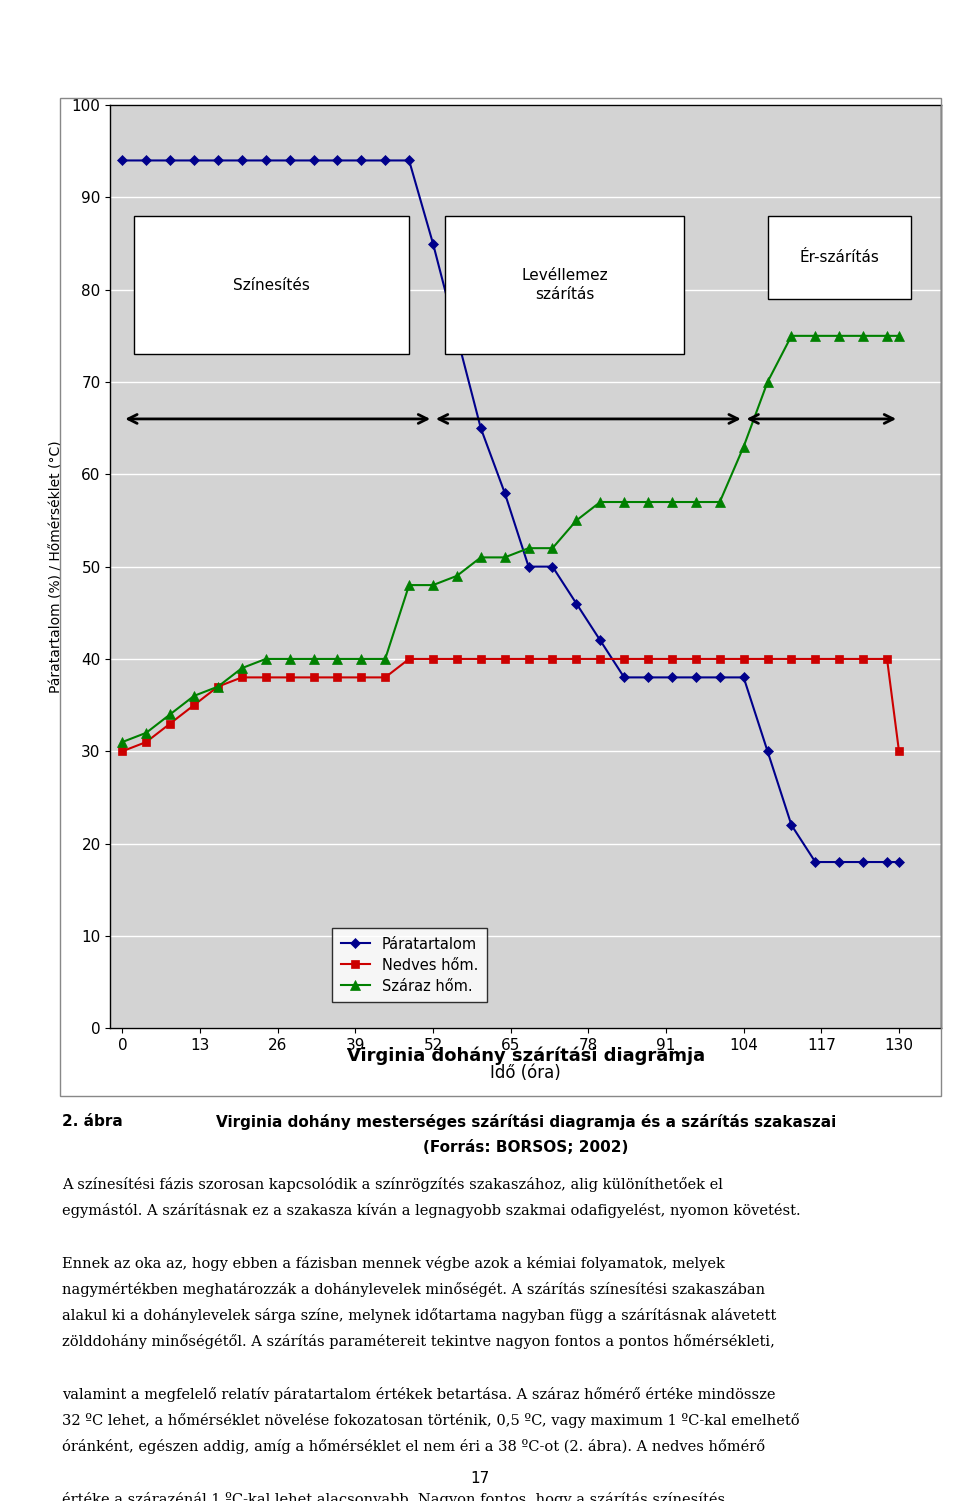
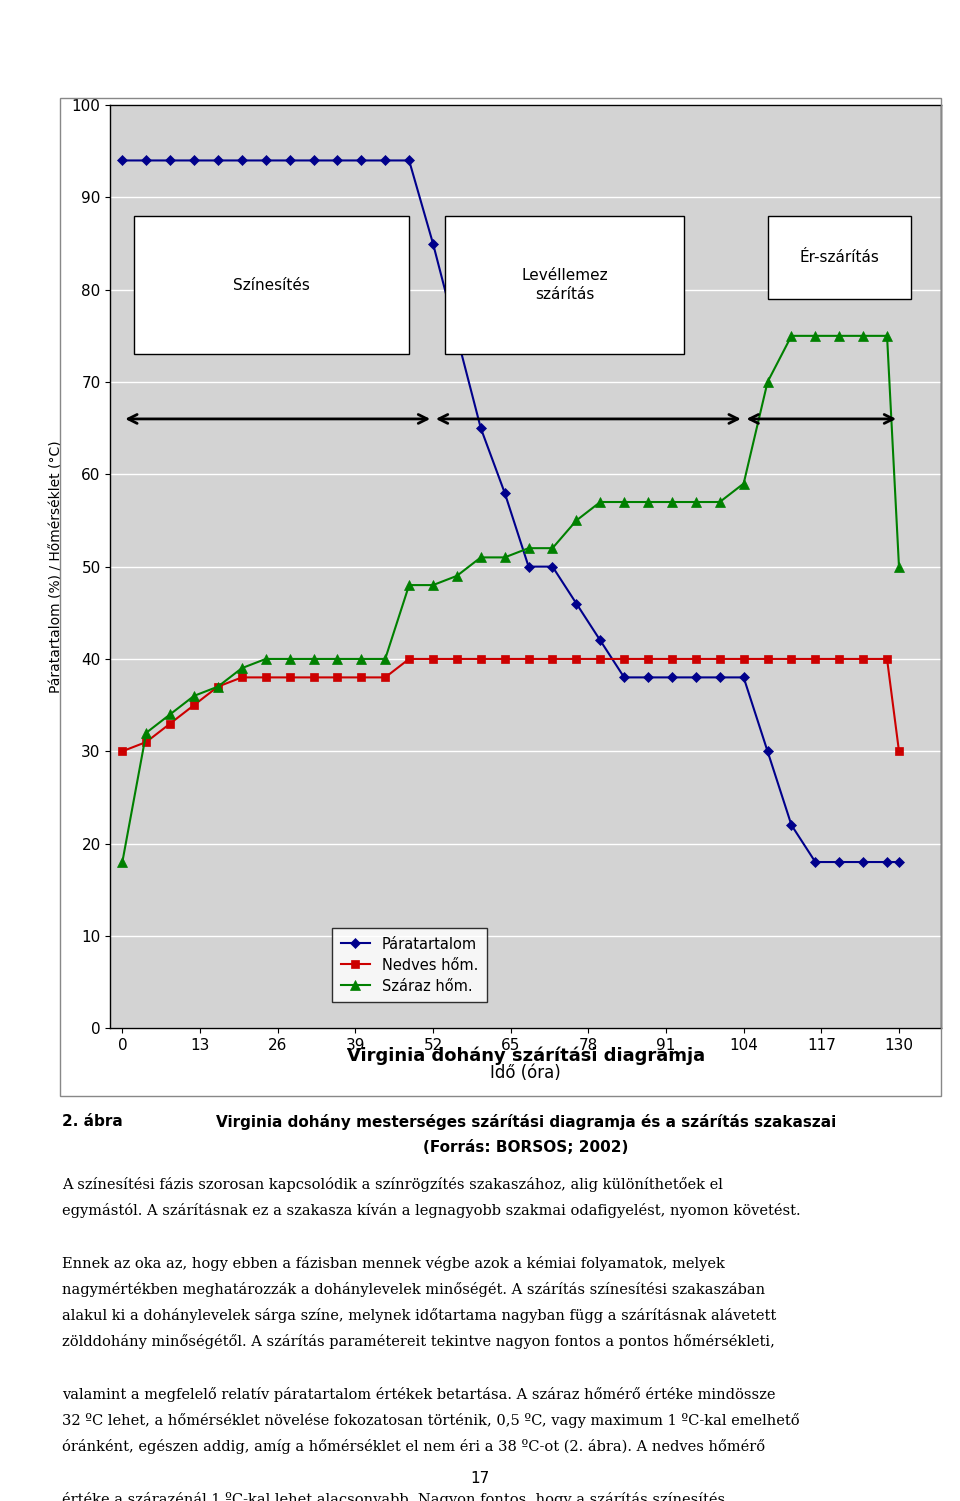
Száraz hőm./0: 31 -> 18
Száraz hőm./104: 63 -> 59
Száraz hőm./130: 75 -> 50
